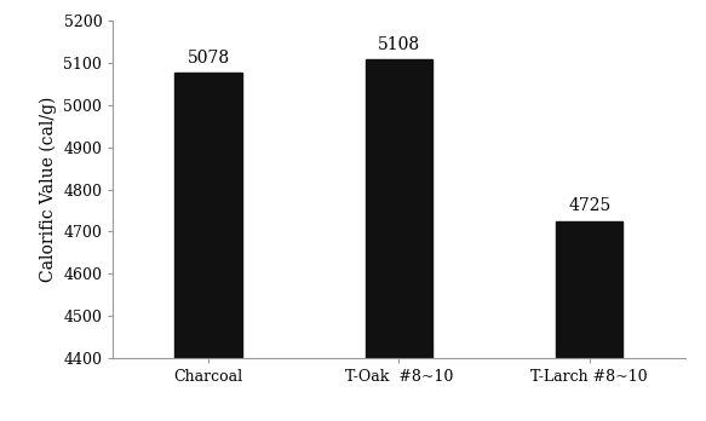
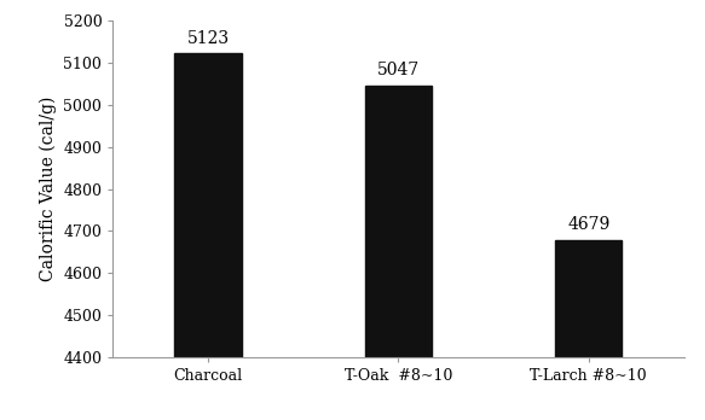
Charcoal: 5078 -> 5123
T-Oak #8~10: 5108 -> 5047
T-Larch #8~10: 4725 -> 4679
